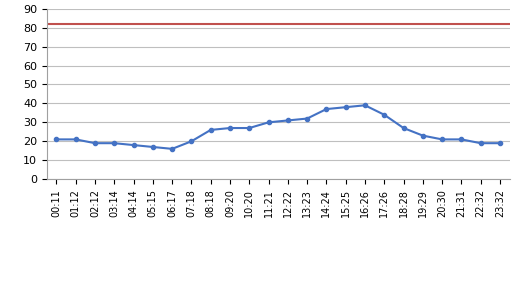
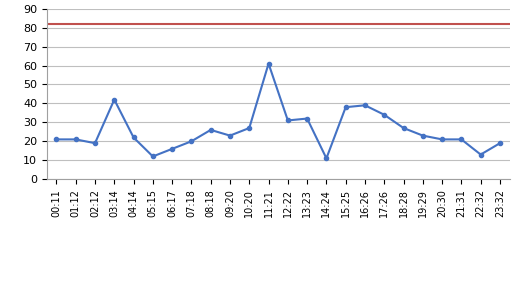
03:14: 19 -> 42
04:14: 18 -> 22
05:15: 17 -> 12
09:20: 27 -> 23
11:21: 30 -> 61
14:24: 37 -> 11
22:32: 19 -> 13
